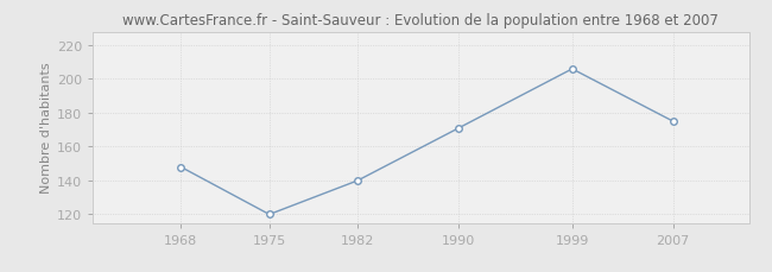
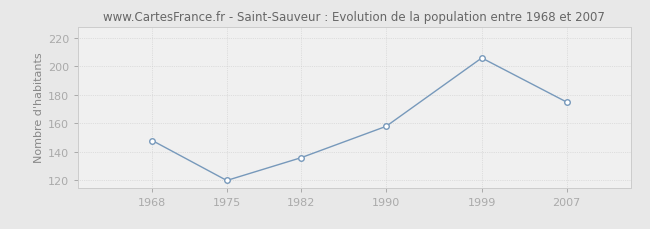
1982: 140 -> 136
1990: 171 -> 158
